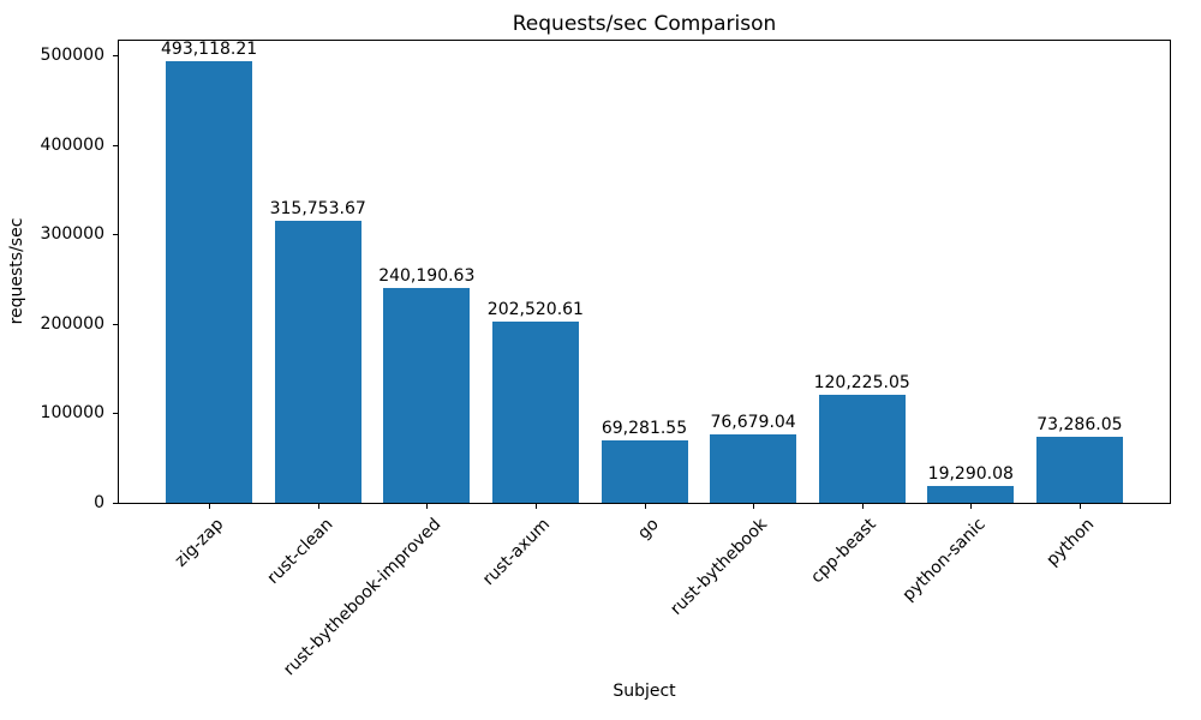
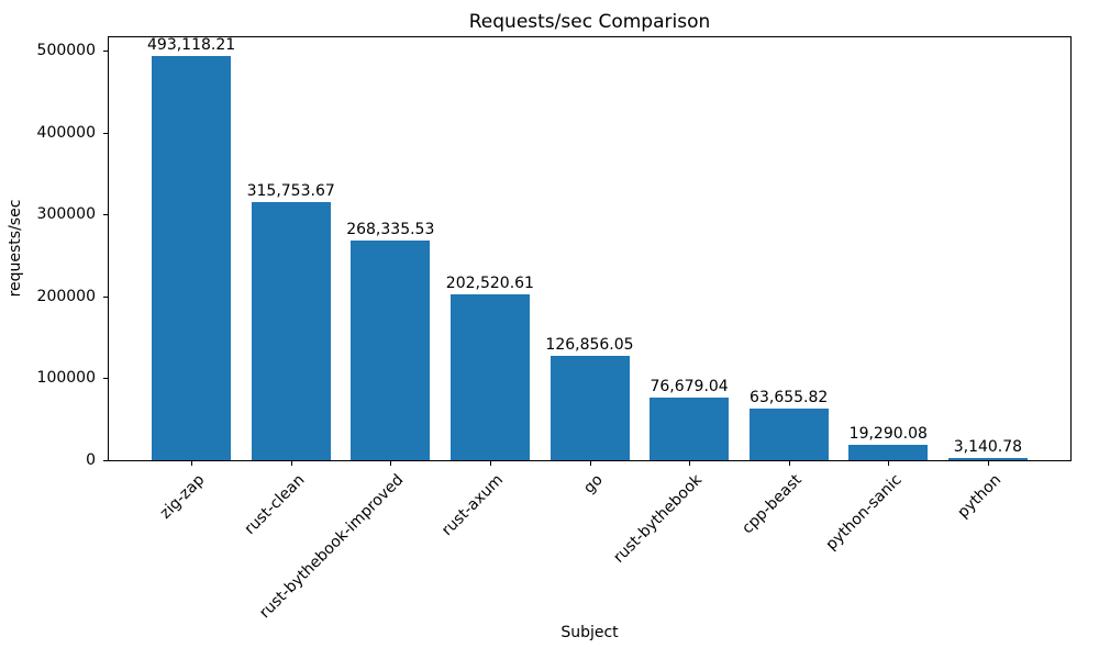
rust-bythebook-improved: 240,190.63 -> 268,335.53
go: 69,281.55 -> 126,856.05
cpp-beast: 120,225.05 -> 63,655.82
python: 73,286.05 -> 3,140.78
